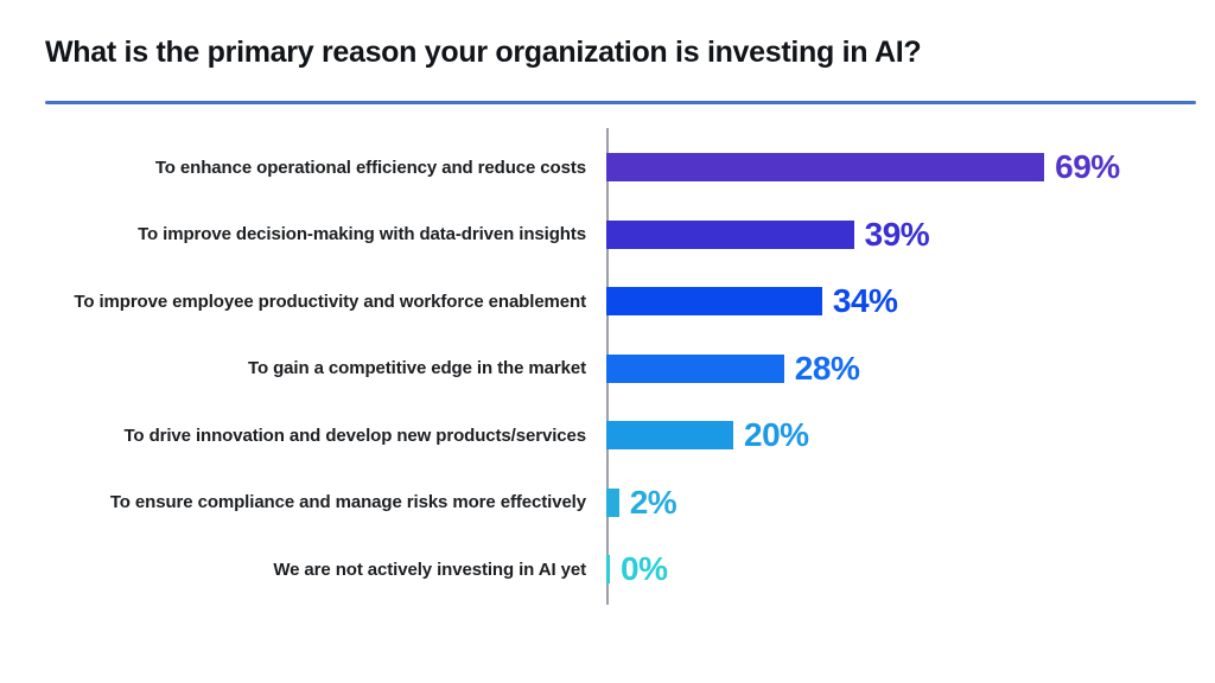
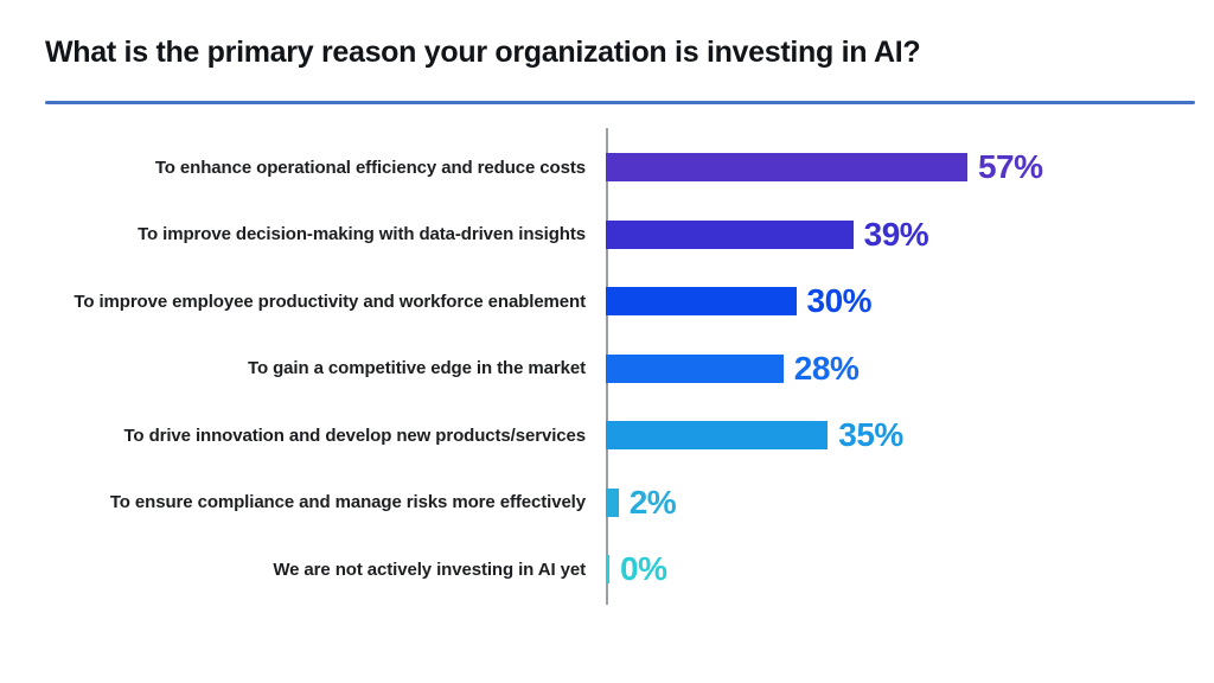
To enhance operational efficiency and reduce costs: 69% -> 57%
To improve employee productivity and workforce enablement: 34% -> 30%
To drive innovation and develop new products/services: 20% -> 35%
